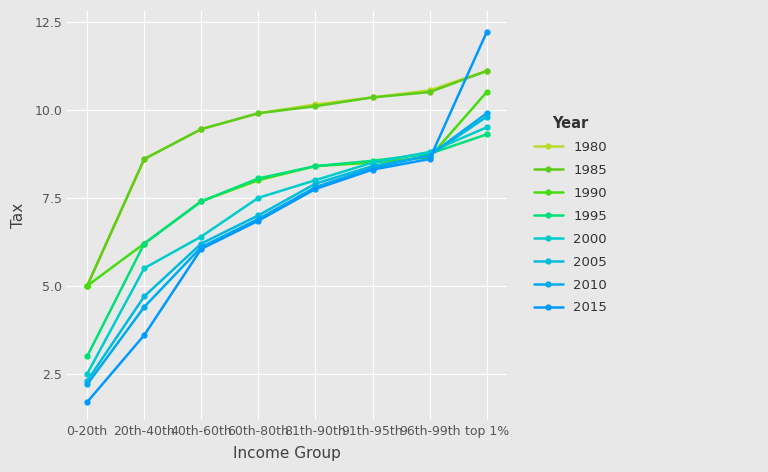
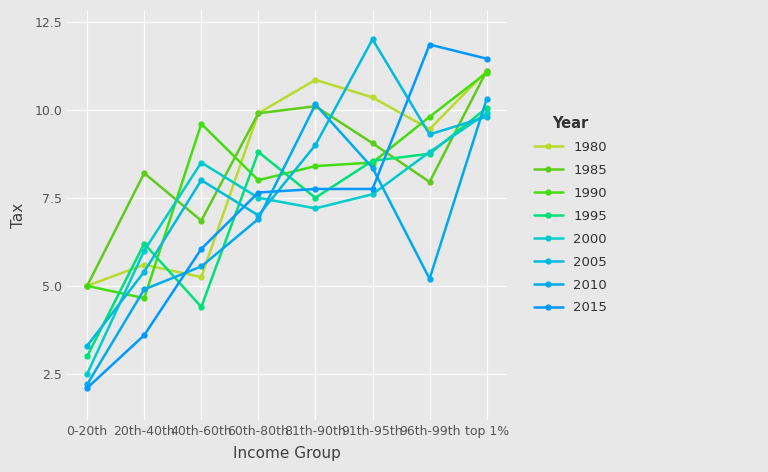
2005/0-20th: 2.3 -> 3.3
2015/0-20th: 1.70 -> 2.10
1980/20th-40th: 8.60 -> 5.60
1985/20th-40th: 8.60 -> 8.20
1990/20th-40th: 6.20 -> 4.65
2000/20th-40th: 5.5 -> 6.0
2005/20th-40th: 4.7 -> 5.4
2010/20th-40th: 4.40 -> 4.90
1980/40th-60th: 9.45 -> 5.25
1985/40th-60th: 9.45 -> 6.85
1990/40th-60th: 7.40 -> 9.60
1995/40th-60th: 7.40 -> 4.40
2000/40th-60th: 6.4 -> 8.5
2005/40th-60th: 6.2 -> 8.0
2010/40th-60th: 6.10 -> 5.55
1995/60th-80th: 8.05 -> 8.80
2015/60th-80th: 6.85 -> 7.65
1980/81th-90th: 10.15 -> 10.85
1995/81th-90th: 8.40 -> 7.50
2000/81th-90th: 8.0 -> 7.2
2005/81th-90th: 7.9 -> 9.0
2010/81th-90th: 7.80 -> 10.15
1985/91th-95th: 10.35 -> 9.05
2000/91th-95th: 8.5 -> 7.6
2005/91th-95th: 8.4 -> 12.0
2015/91th-95th: 8.30 -> 7.75
1980/96th-99th: 10.55 -> 9.45
1985/96th-99th: 10.50 -> 7.95
1990/96th-99th: 8.65 -> 9.80
2005/96th-99th: 8.7 -> 9.3
2010/96th-99th: 8.70 -> 5.20
2015/96th-99th: 8.60 -> 11.85
1990/top 1%: 10.50 -> 11.05
1995/top 1%: 9.30 -> 10.05
2000/top 1%: 9.5 -> 9.9
2010/top 1%: 9.90 -> 10.30
2015/top 1%: 12.20 -> 11.45
